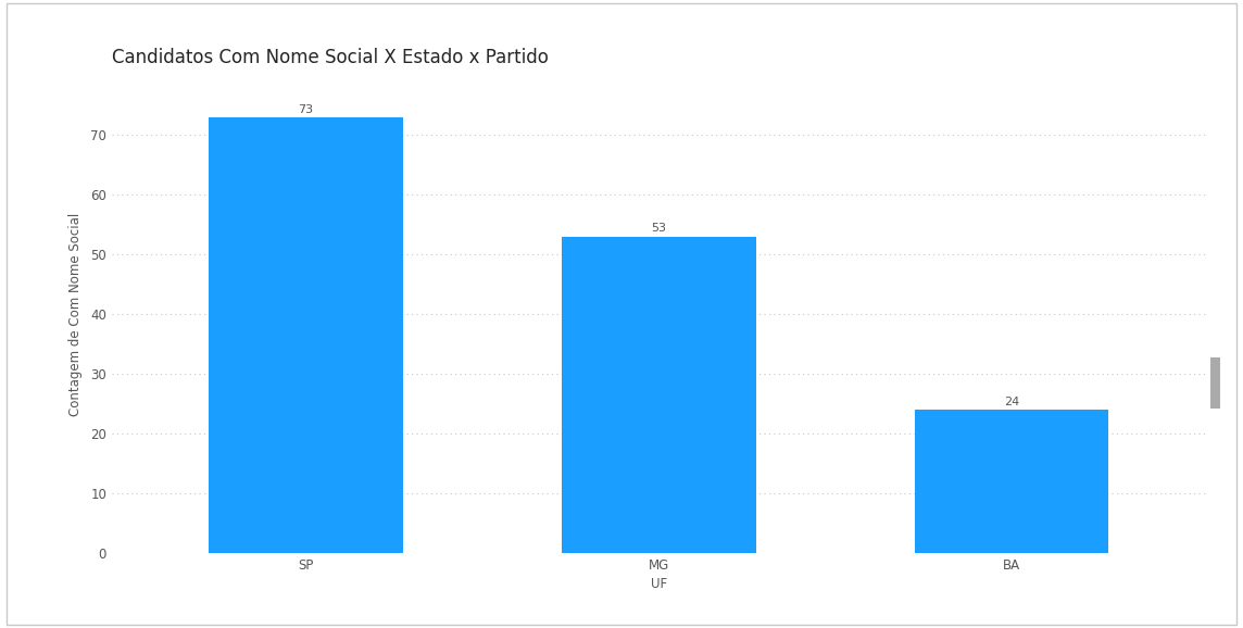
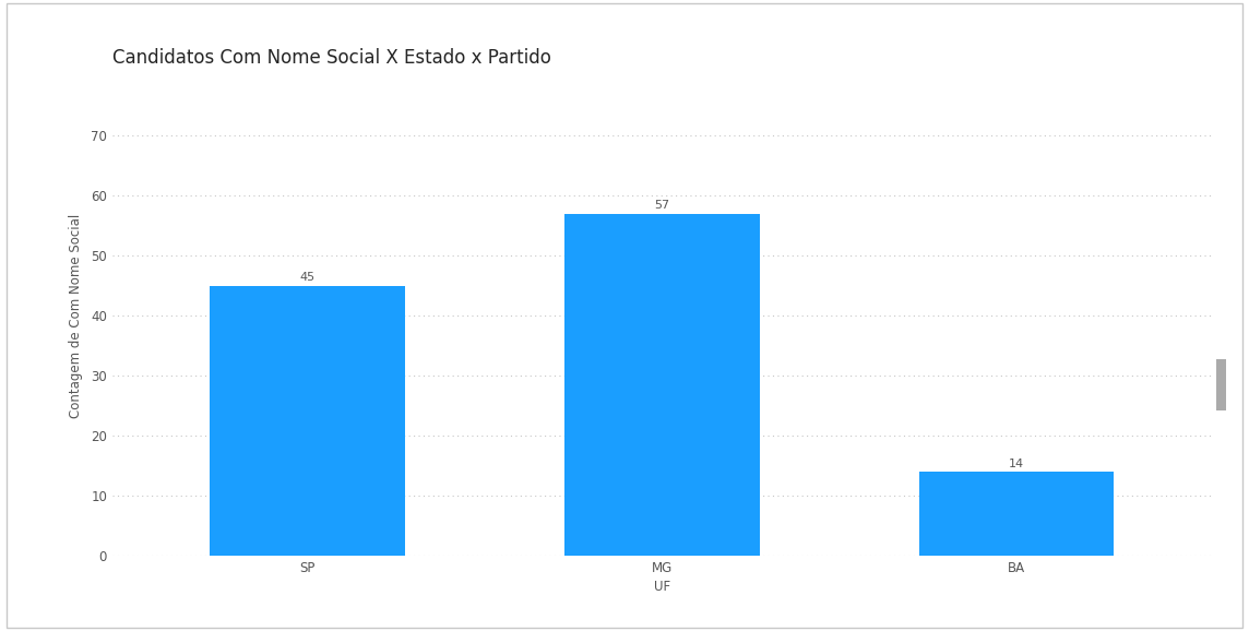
SP: 73 -> 45
MG: 53 -> 57
BA: 24 -> 14
